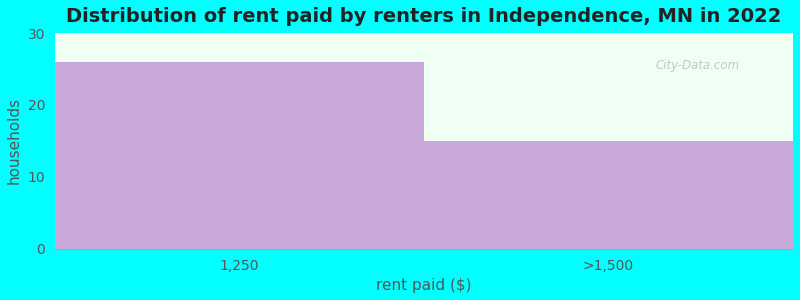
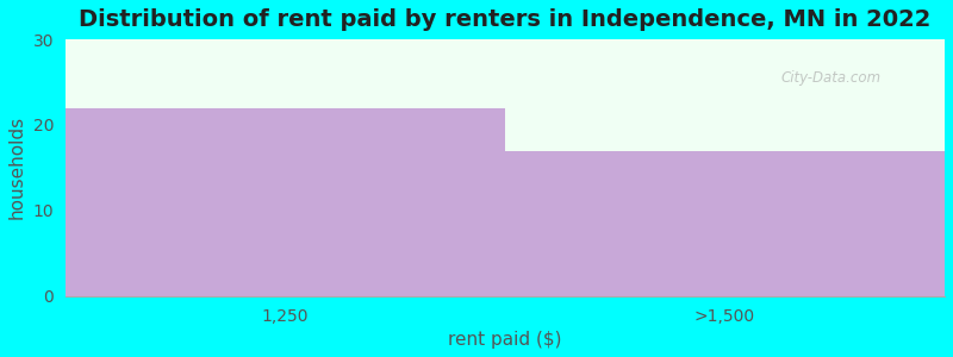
1,250: 26 -> 22
>1,500: 15 -> 17
